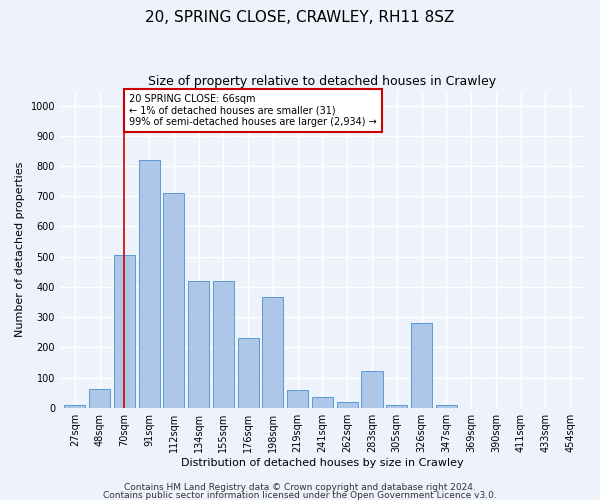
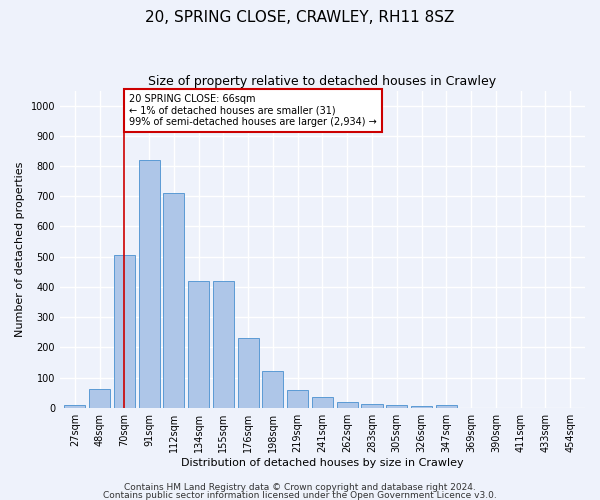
198sqm: 365 -> 120
283sqm: 120 -> 12
326sqm: 280 -> 7
